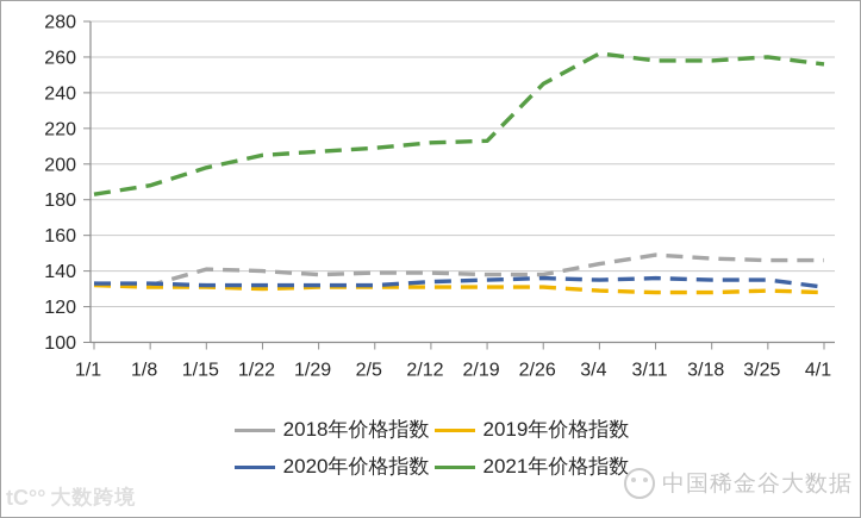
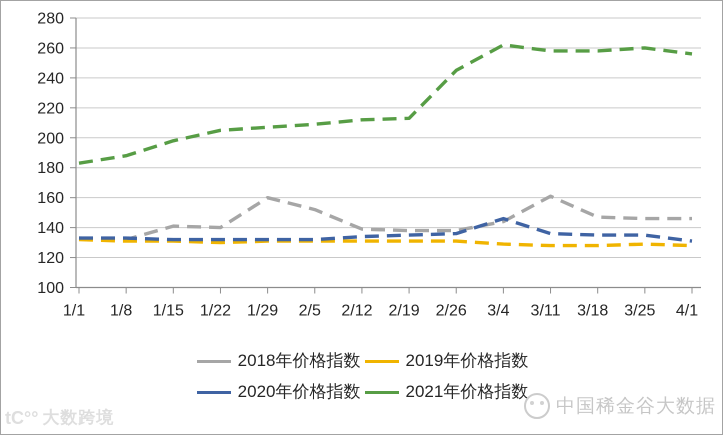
2018年价格指数/1/29: 138 -> 160
2018年价格指数/2/5: 139 -> 152
2020年价格指数/3/4: 135 -> 146
2018年价格指数/3/11: 149 -> 161
